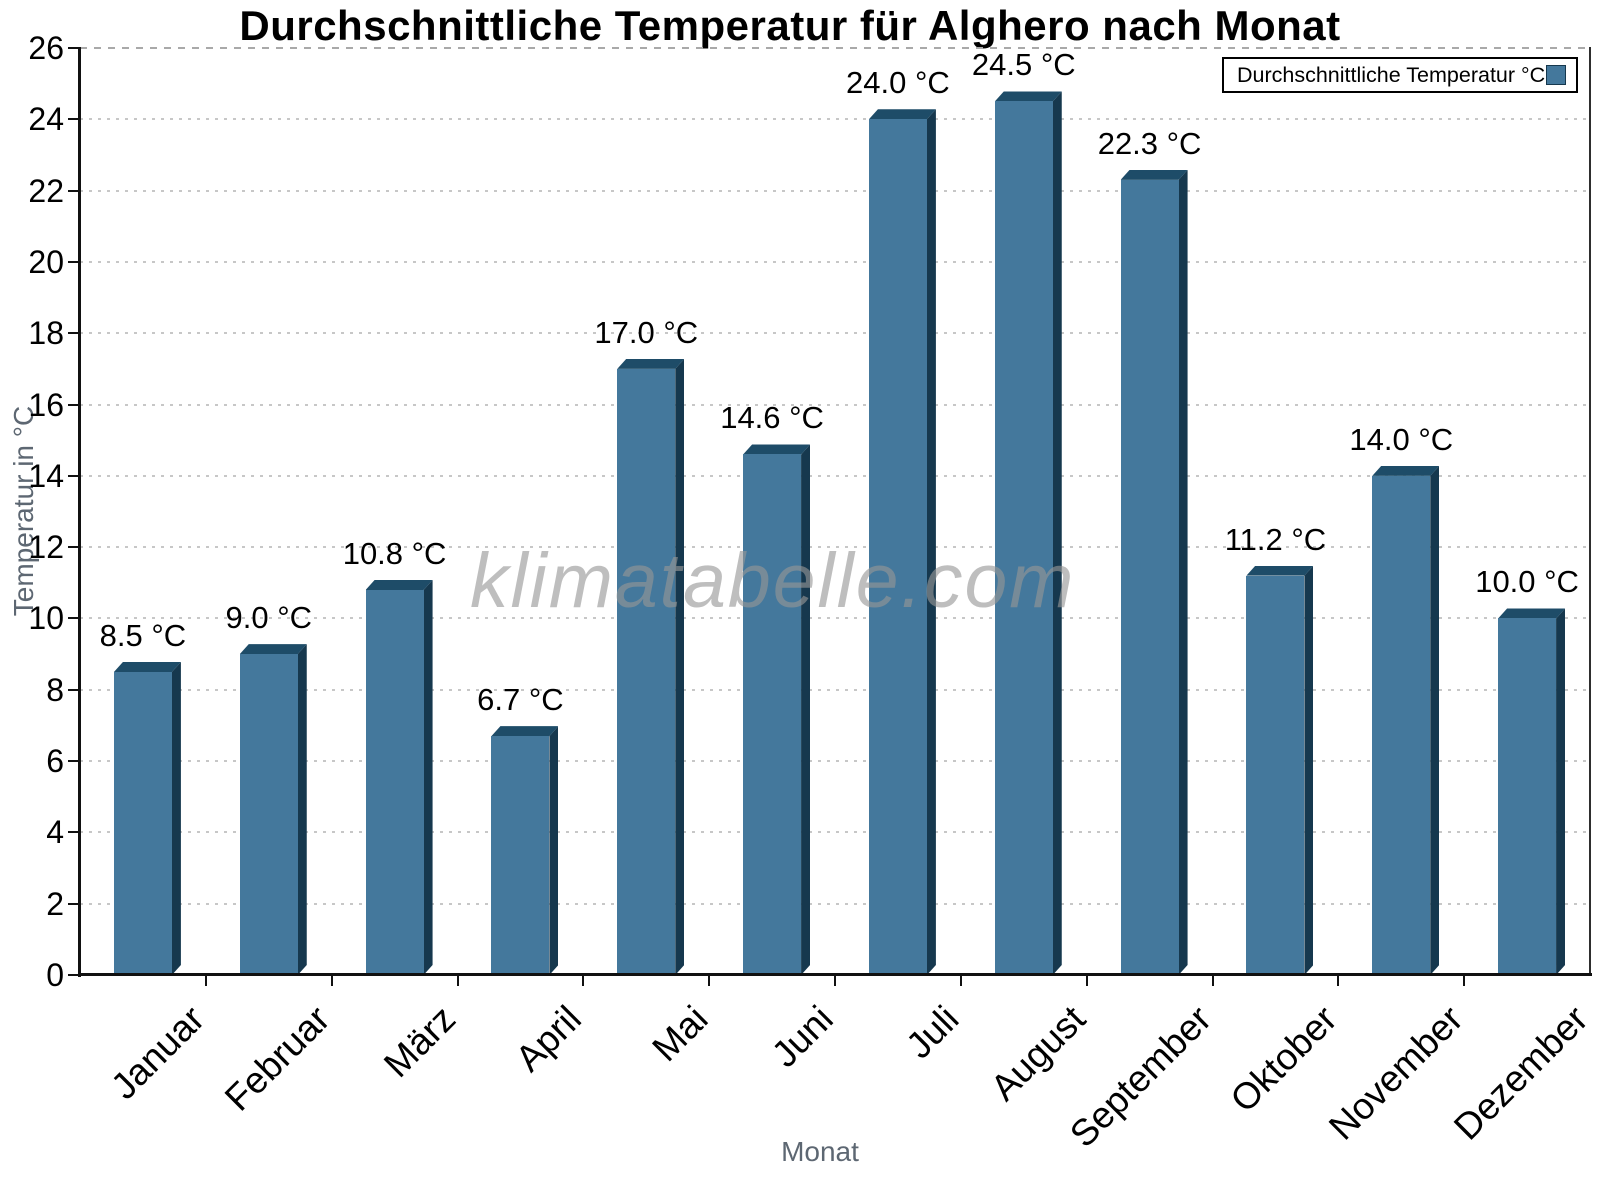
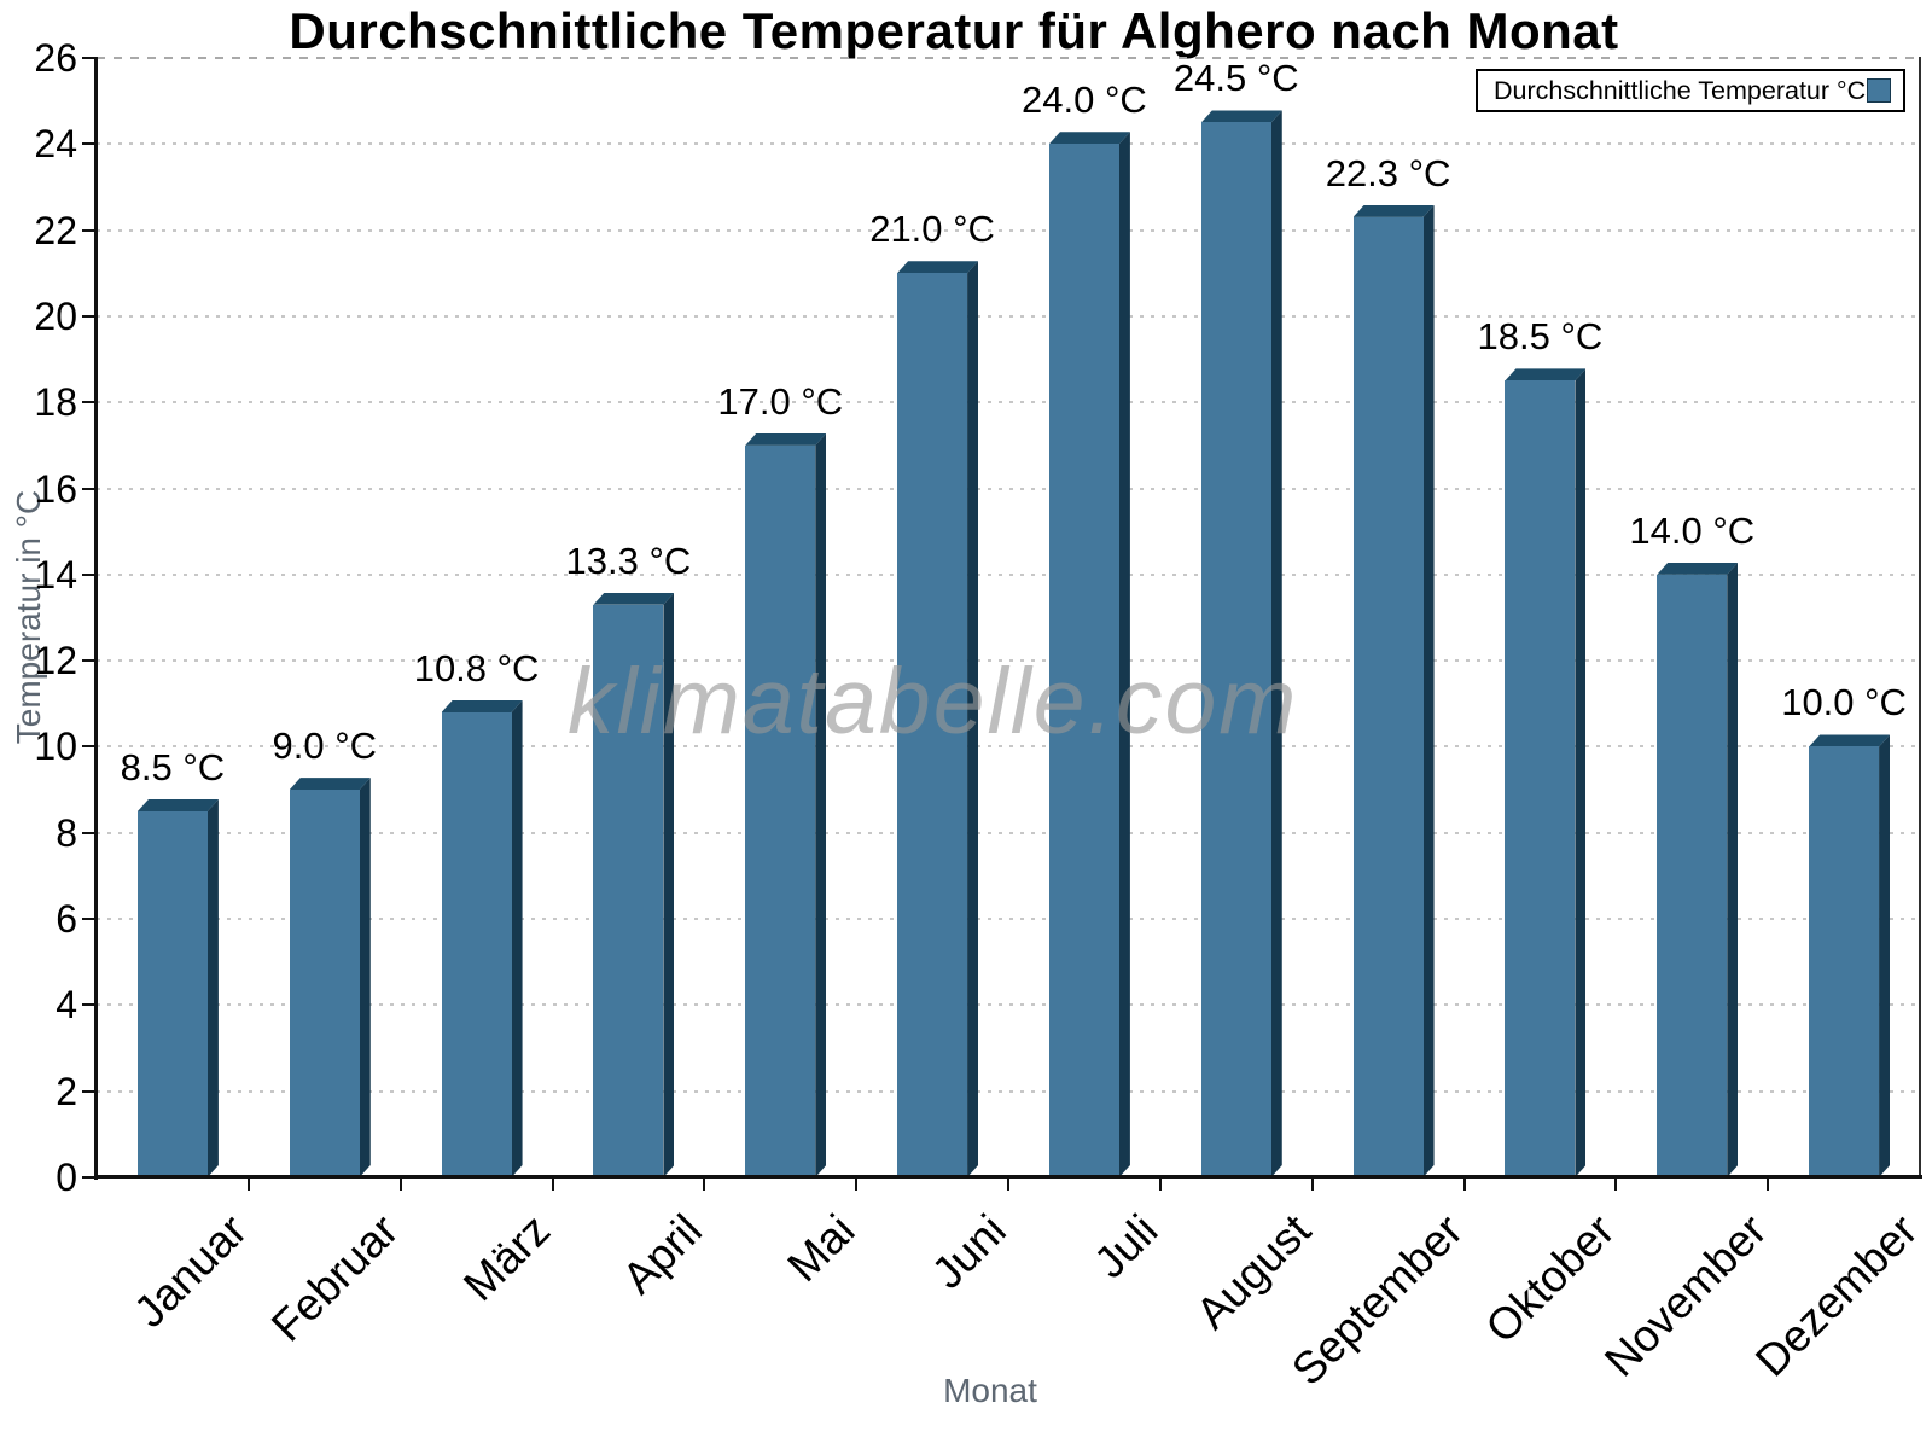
April: 6.7 -> 13.3
Juni: 14.6 -> 21.0
Oktober: 11.2 -> 18.5
